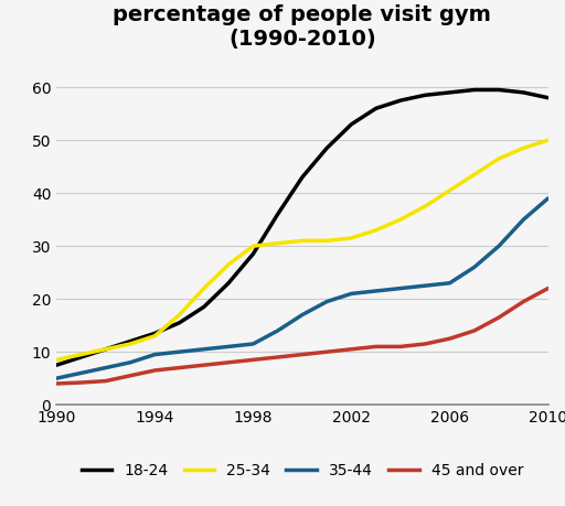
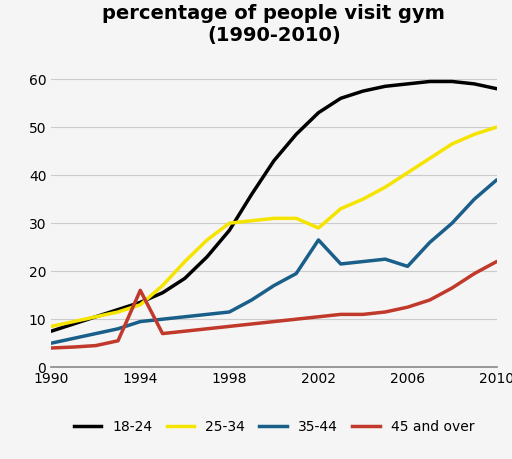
45 and over/1994: 6.5 -> 16.0
25-34/2002: 31.5 -> 29.0
35-44/2002: 21.0 -> 26.5
35-44/2006: 23.0 -> 21.0
